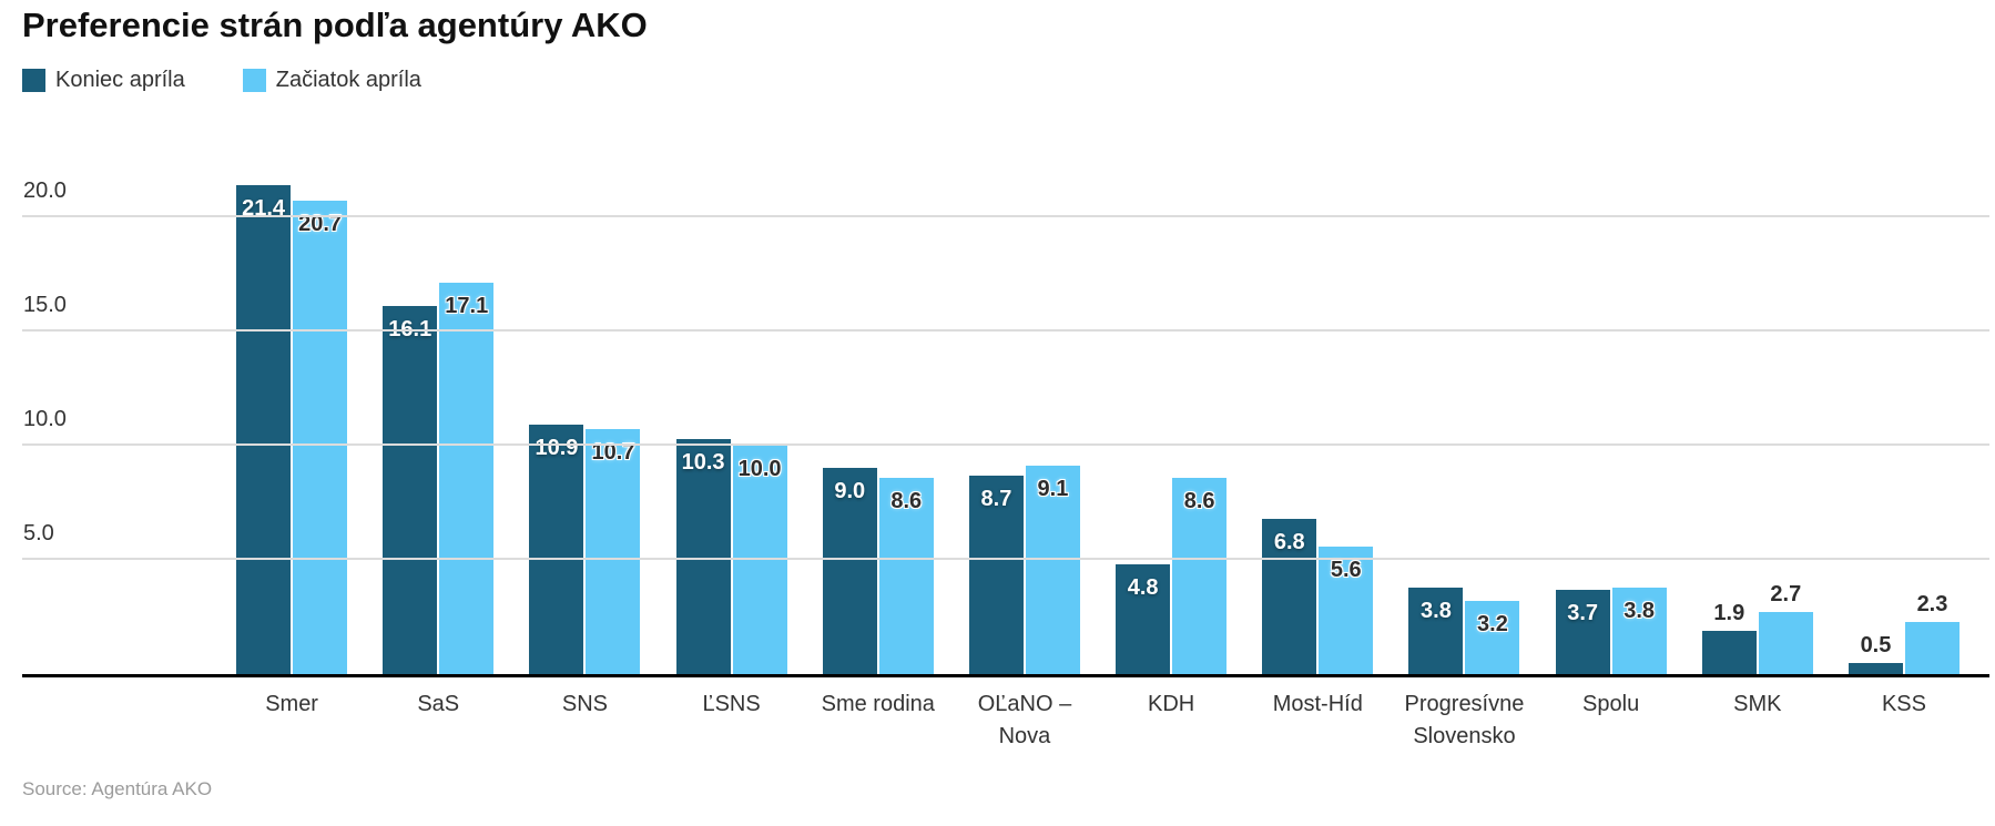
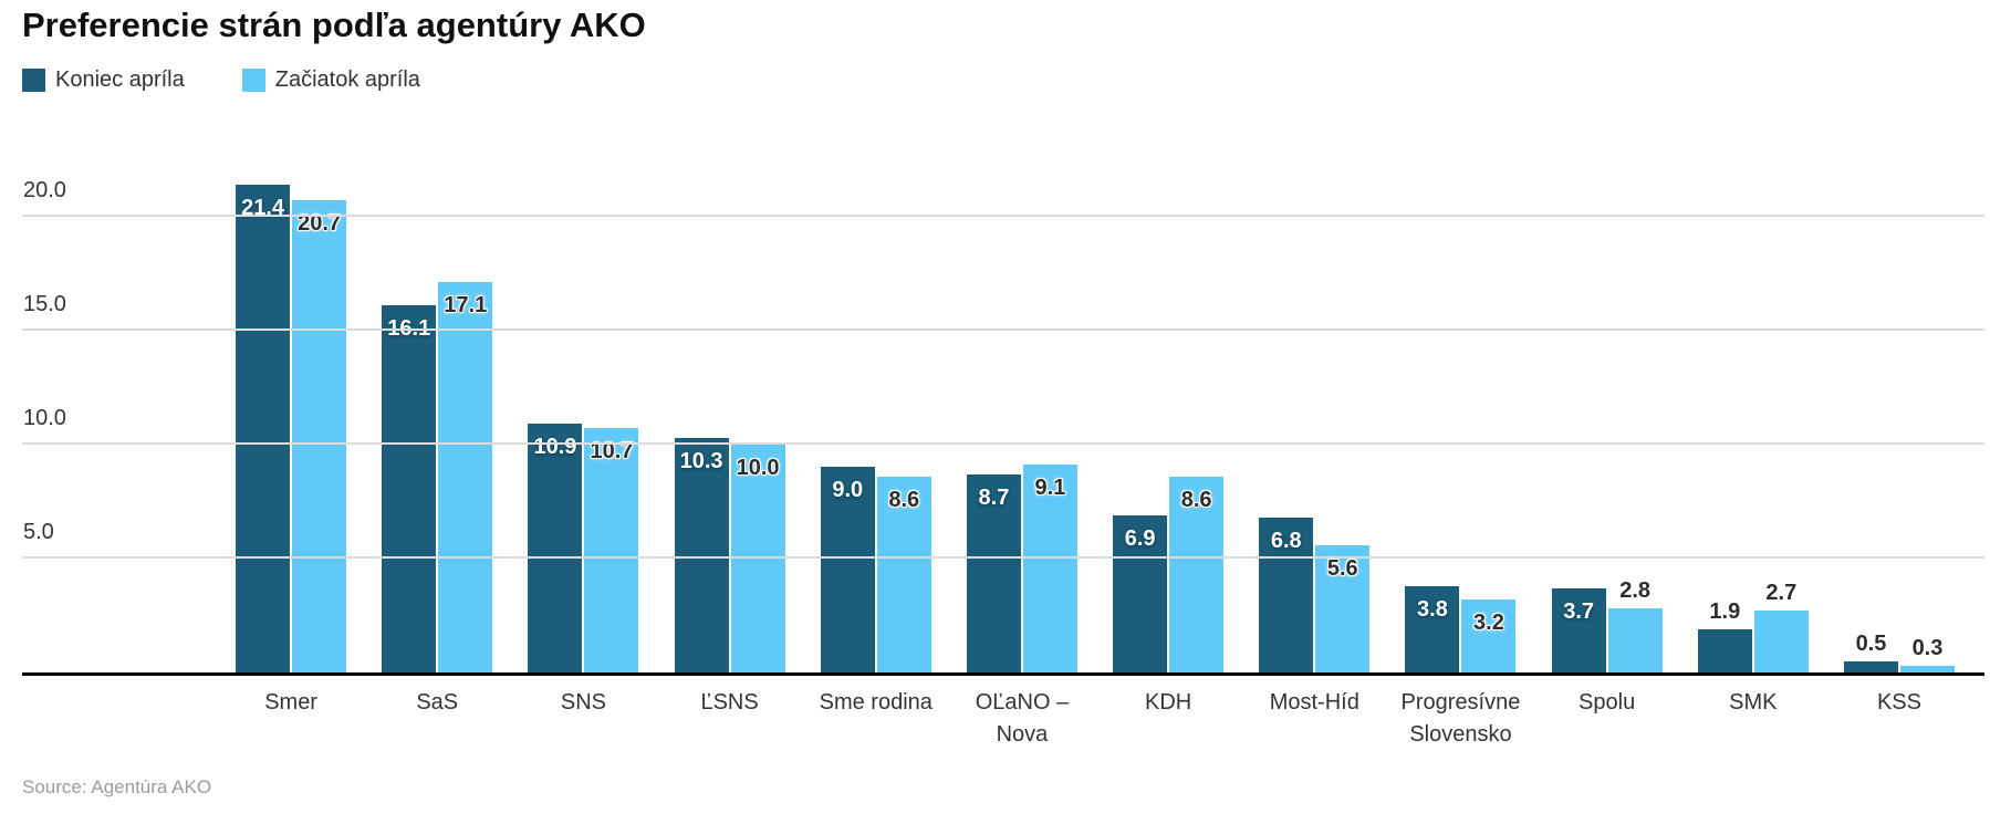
Koniec apríla/KDH: 4.8 -> 6.9
Začiatok apríla/Spolu: 3.8 -> 2.8
Začiatok apríla/KSS: 2.3 -> 0.3
